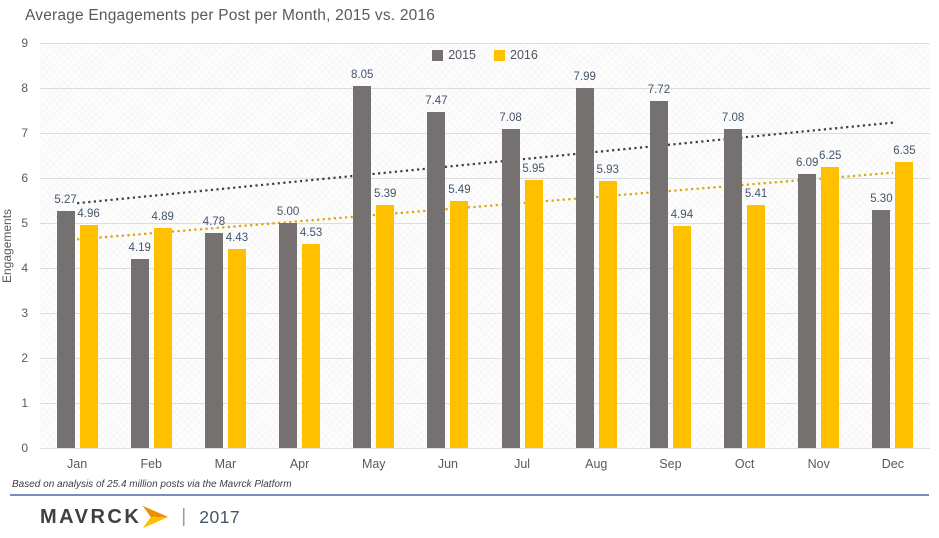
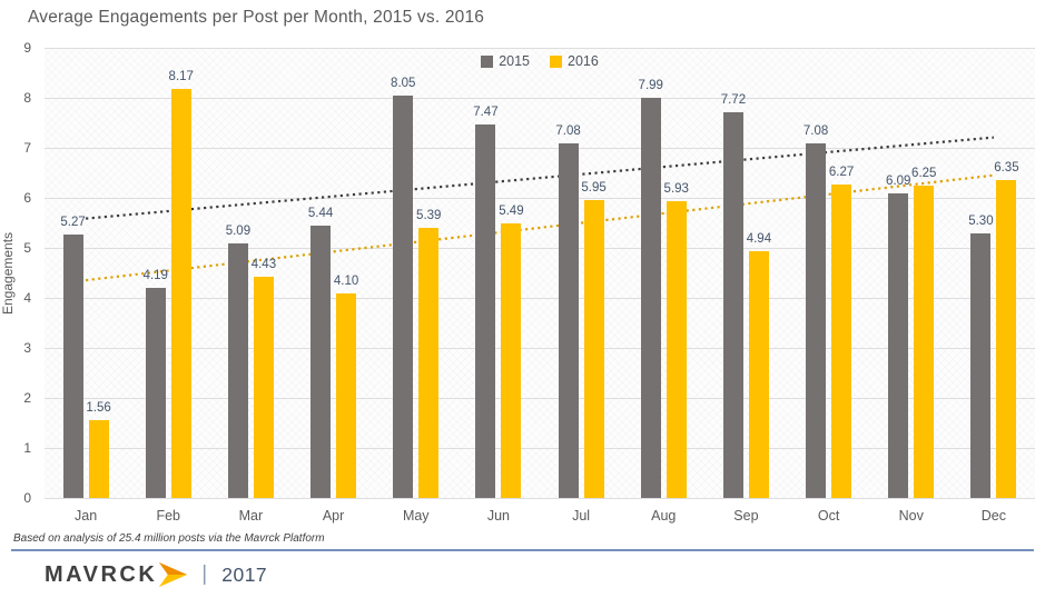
2016/Jan: 4.96 -> 1.56
2016/Feb: 4.89 -> 8.17
2015/Mar: 4.78 -> 5.09
2015/Apr: 5.00 -> 5.44
2016/Apr: 4.53 -> 4.10
2016/Oct: 5.41 -> 6.27
